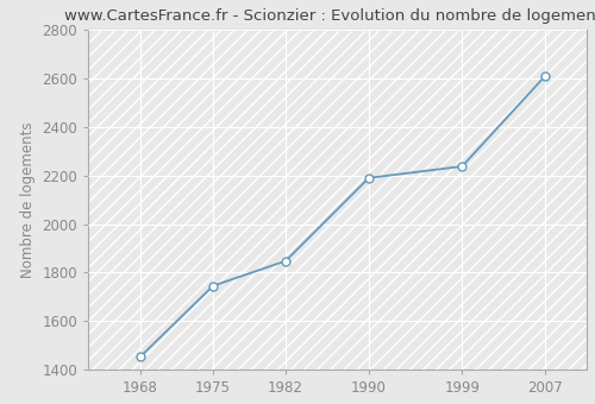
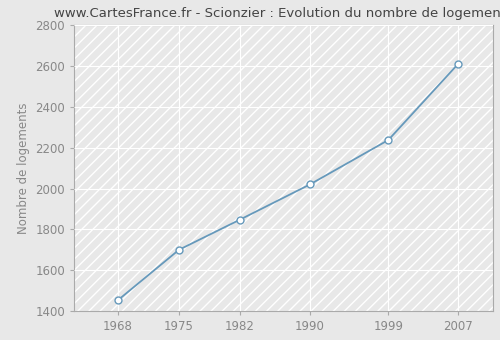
1975: 1745 -> 1700
1990: 2190 -> 2020
